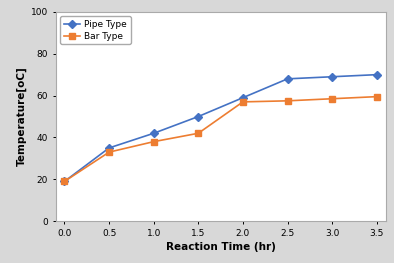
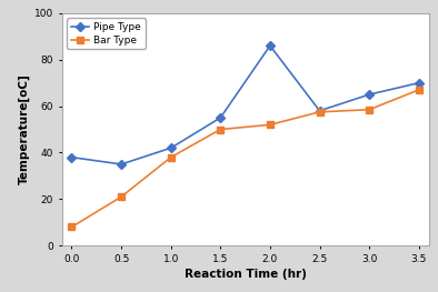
Pipe Type/0.0: 19 -> 38
Bar Type/0.0: 19.0 -> 8.0
Bar Type/0.5: 33.0 -> 21.0
Pipe Type/1.5: 50 -> 55
Bar Type/1.5: 42.0 -> 50.0
Pipe Type/2.0: 59 -> 86
Bar Type/2.0: 57.0 -> 52.0
Pipe Type/2.5: 68 -> 58
Pipe Type/3.0: 69 -> 65
Bar Type/3.5: 59.5 -> 67.0
